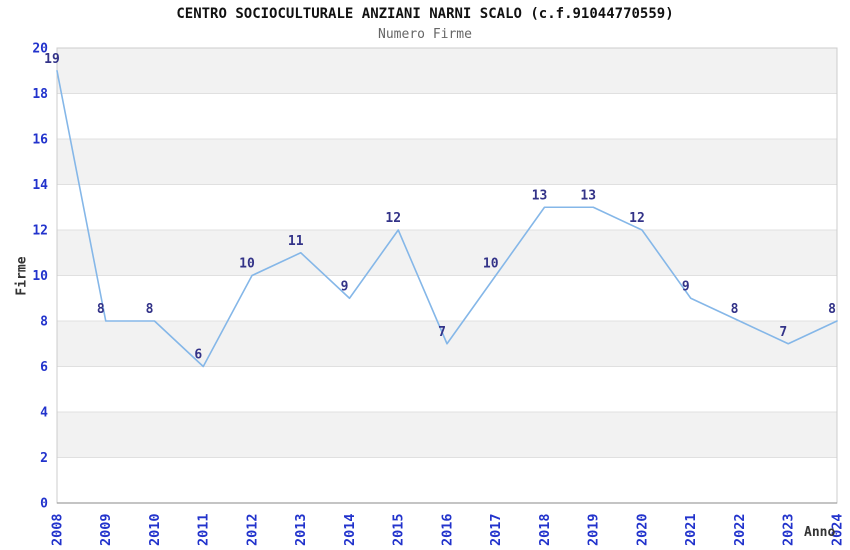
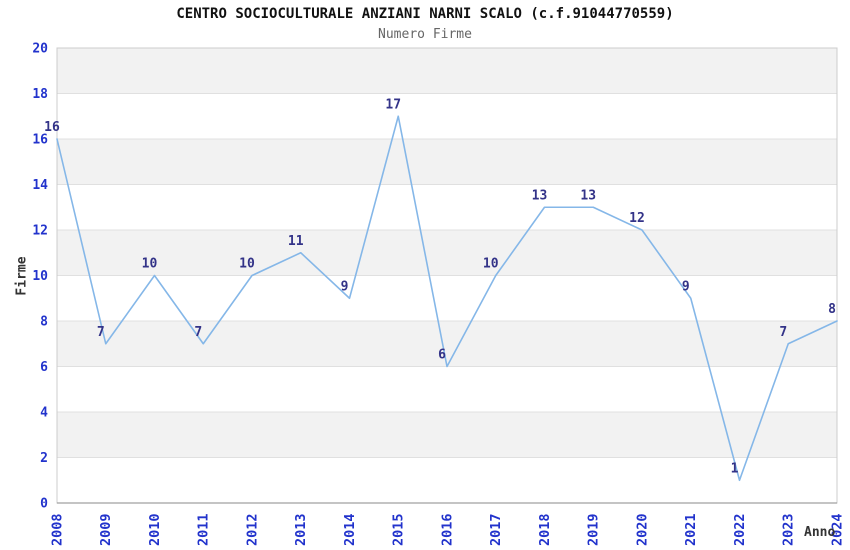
2008: 19 -> 16
2009: 8 -> 7
2010: 8 -> 10
2011: 6 -> 7
2015: 12 -> 17
2016: 7 -> 6
2022: 8 -> 1
